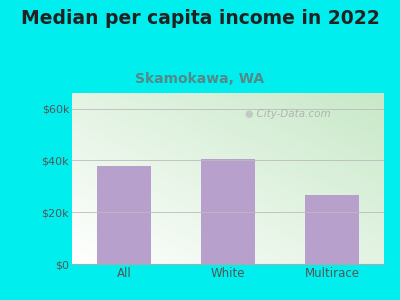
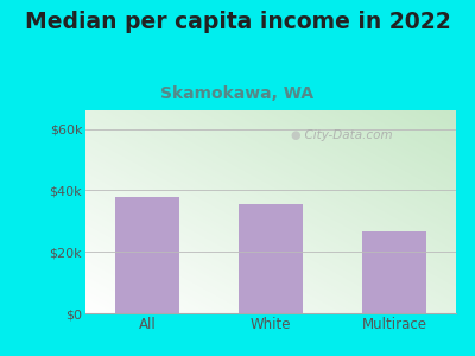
White: $40.5k -> $35.5k
